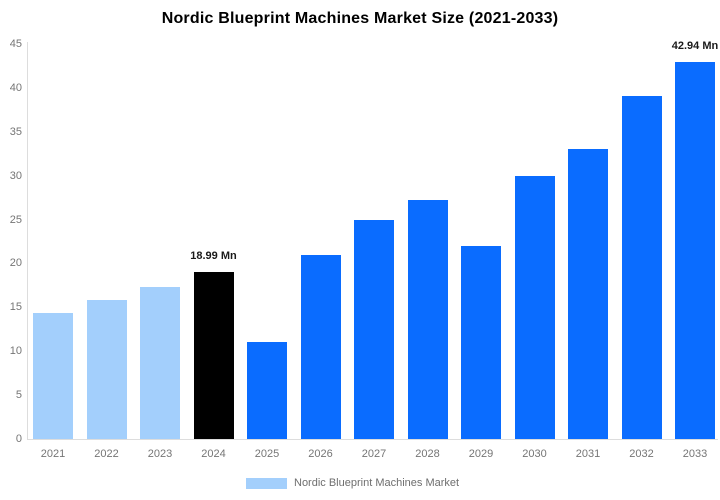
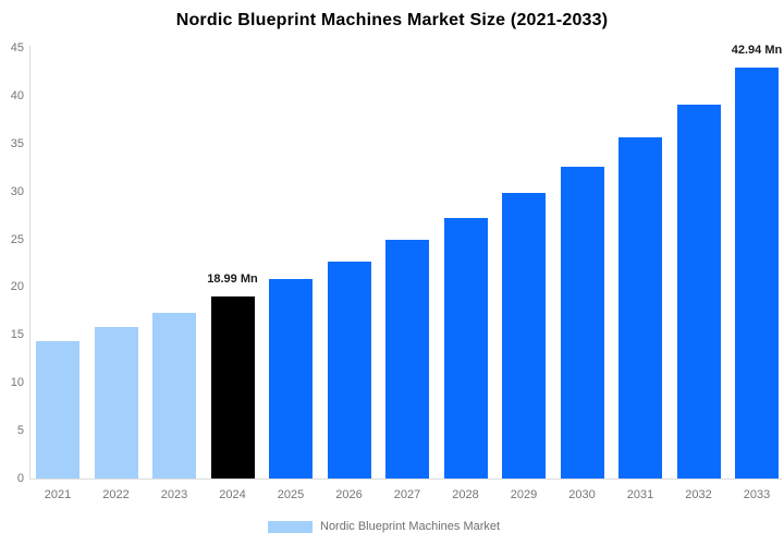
2025: 11 -> 21
2026: 21 -> 23
2029: 22 -> 30
2030: 30 -> 33
2031: 33 -> 36
